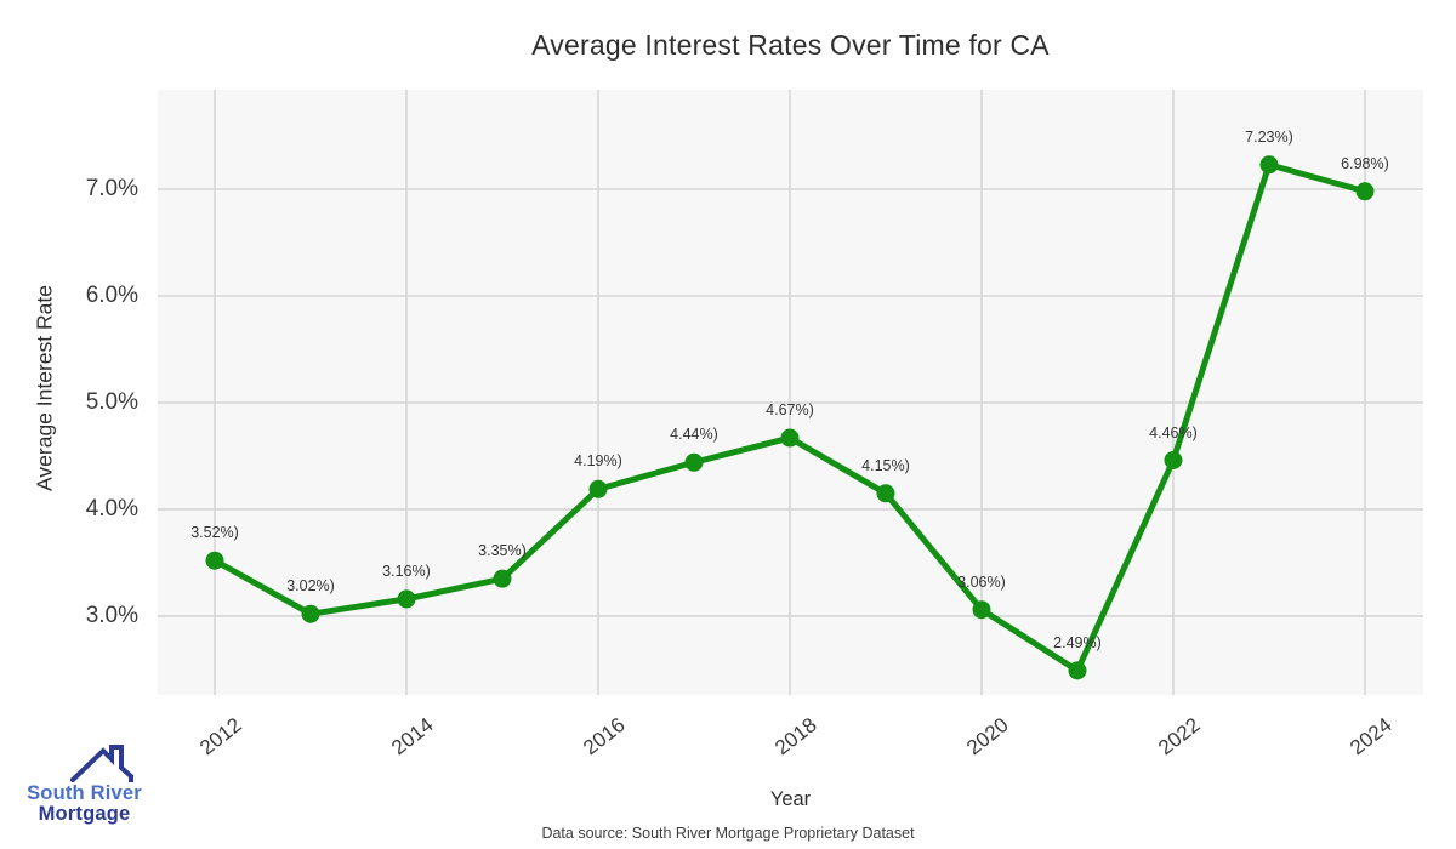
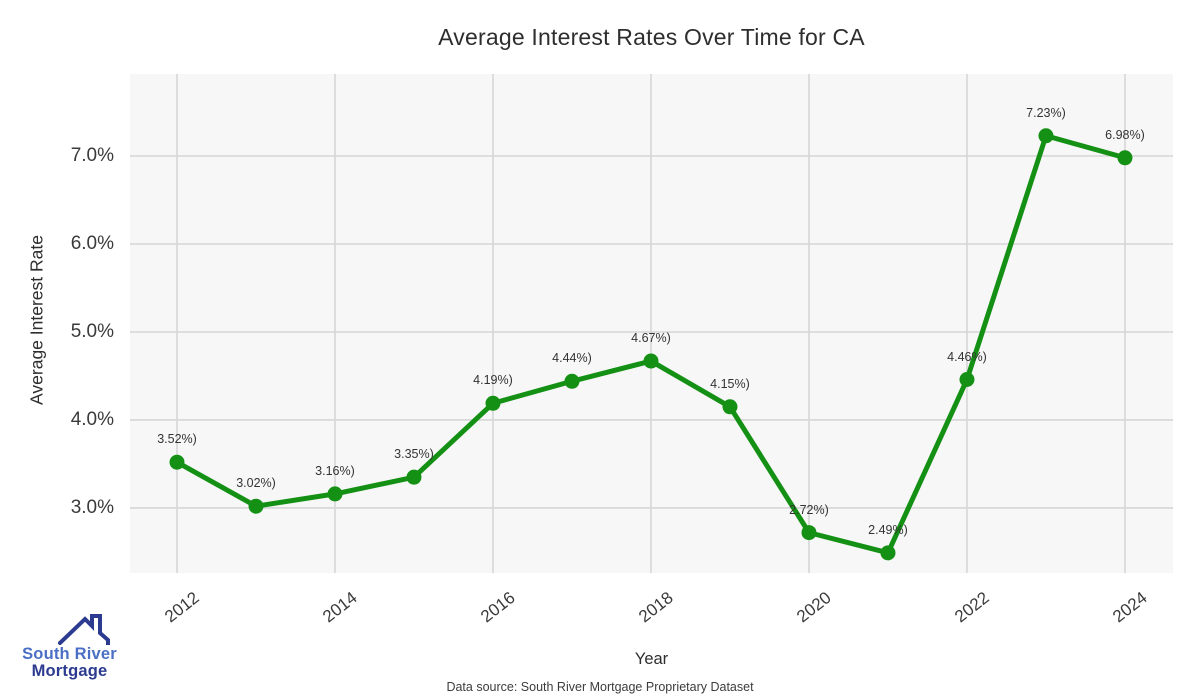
2020: 3.06% -> 2.72%
